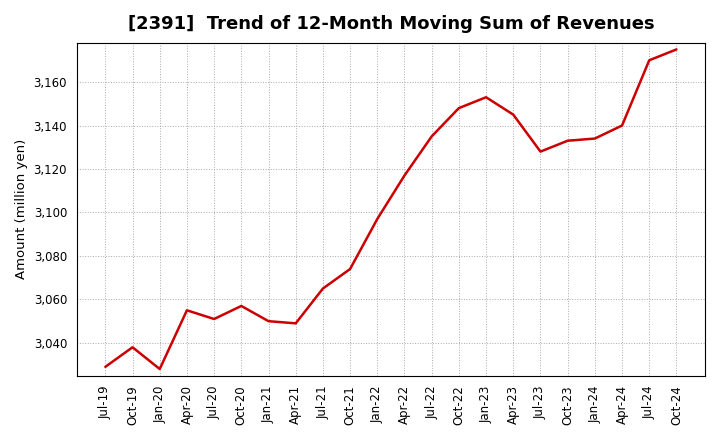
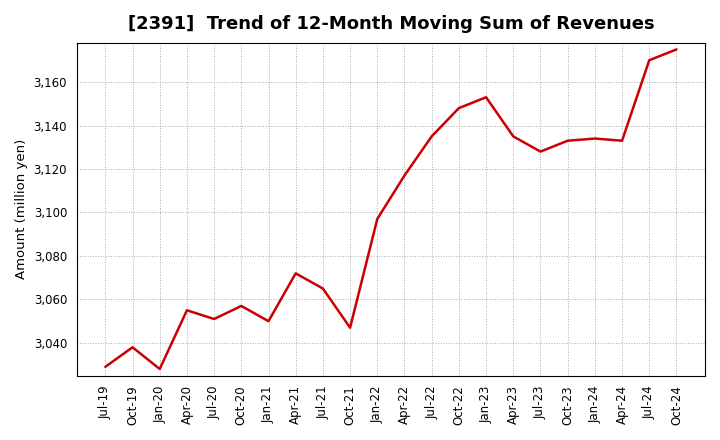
Apr-21: 3,049 -> 3,072
Oct-21: 3,074 -> 3,047
Apr-23: 3,145 -> 3,135
Apr-24: 3,140 -> 3,133
